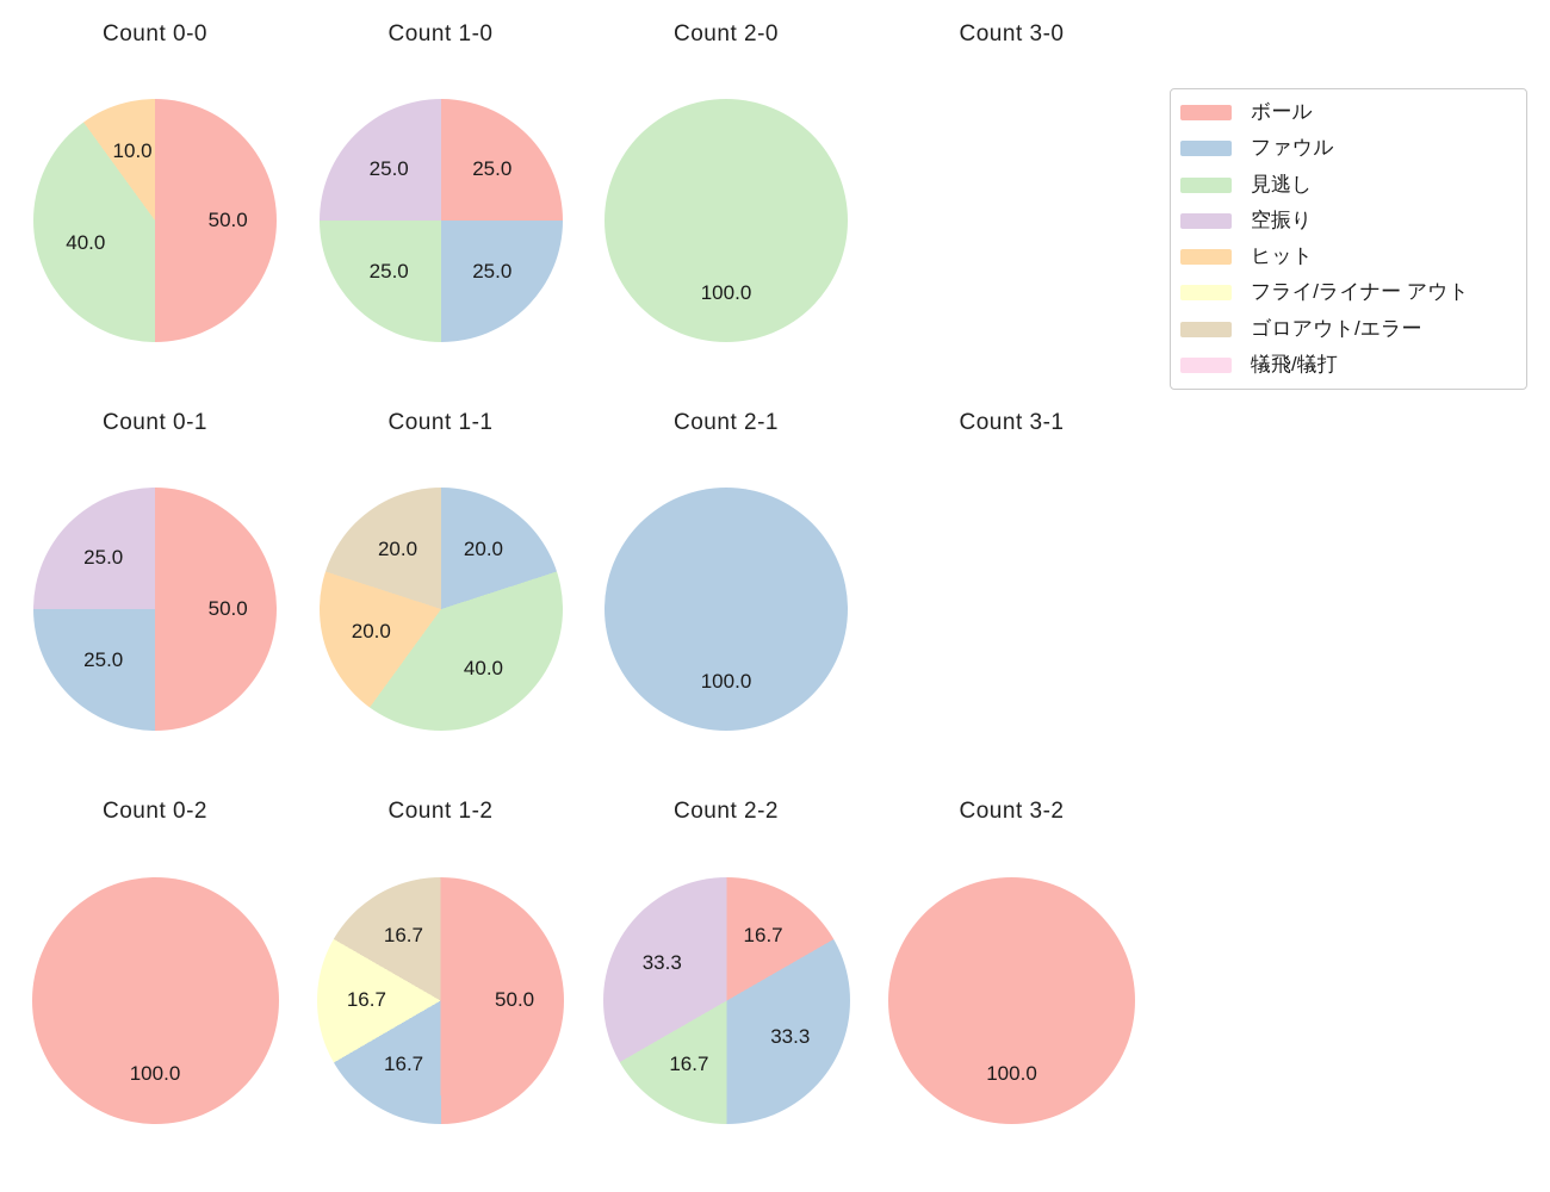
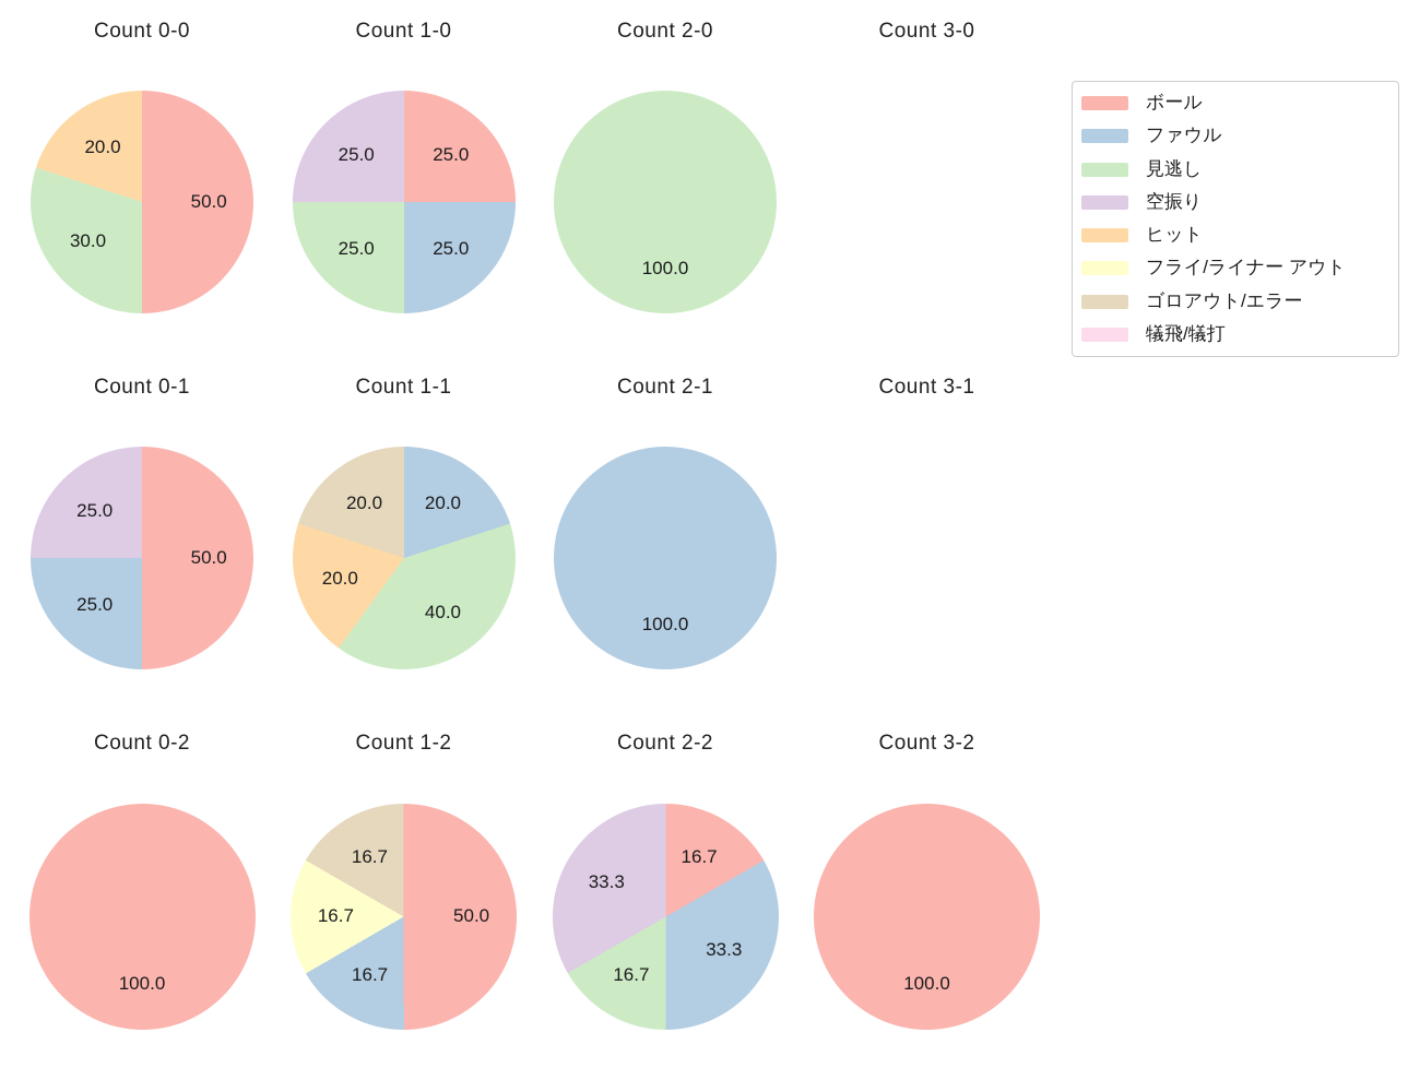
Count 0-0/見逃し: 40.0 -> 30.0
Count 0-0/ヒット: 10.0 -> 20.0
